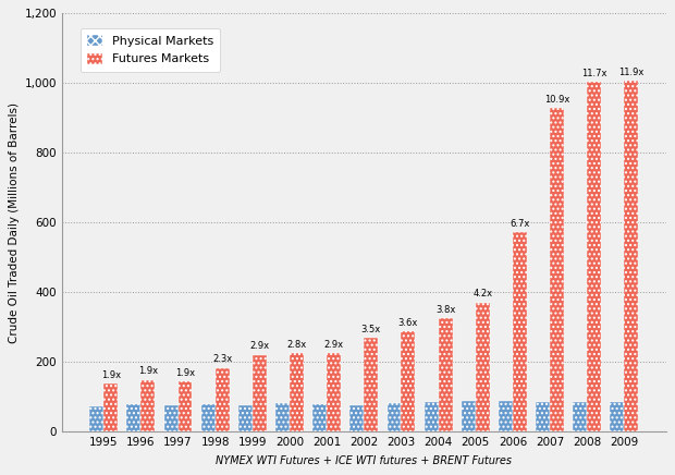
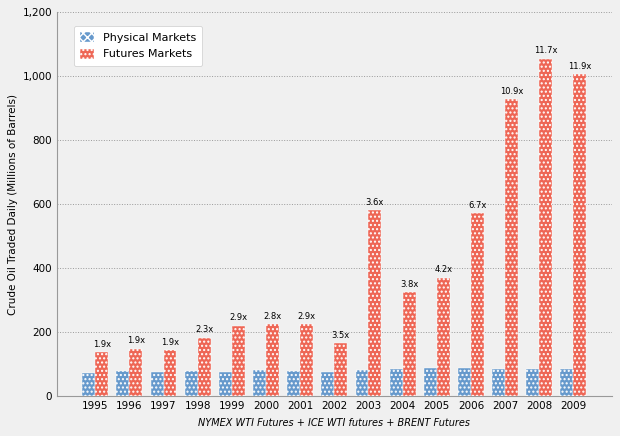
Futures Markets/2002: 268 -> 165
Futures Markets/2003: 288 -> 580
Futures Markets/2008: 1,003 -> 1,055
